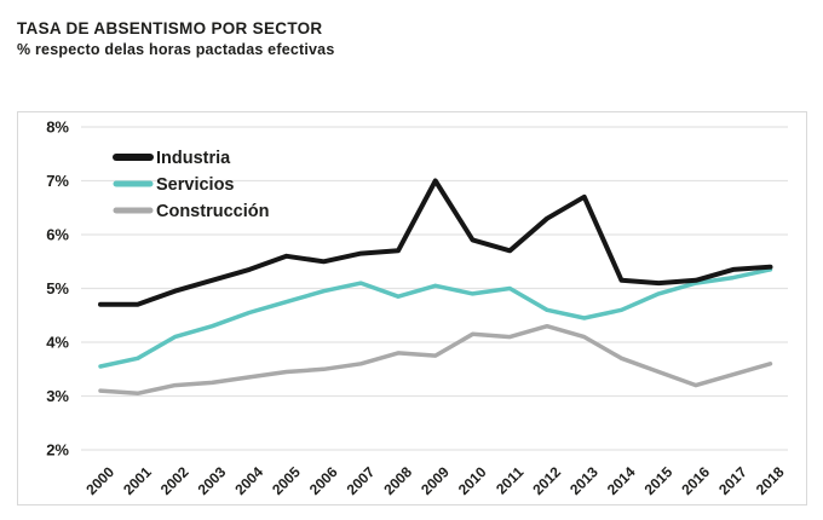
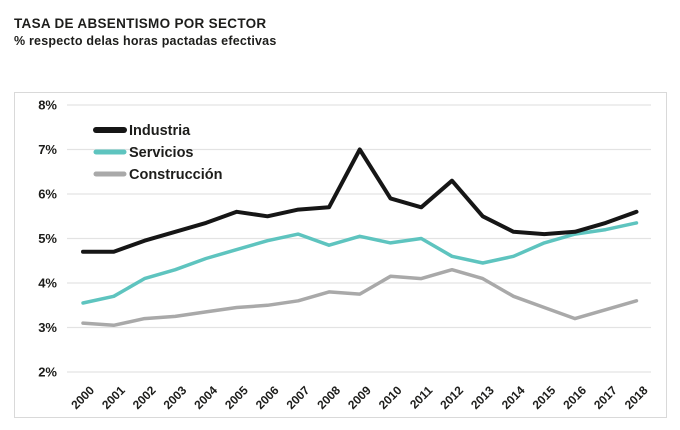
Industria/2013: 6.7% -> 5.5%
Industria/2018: 5.4% -> 5.6%
